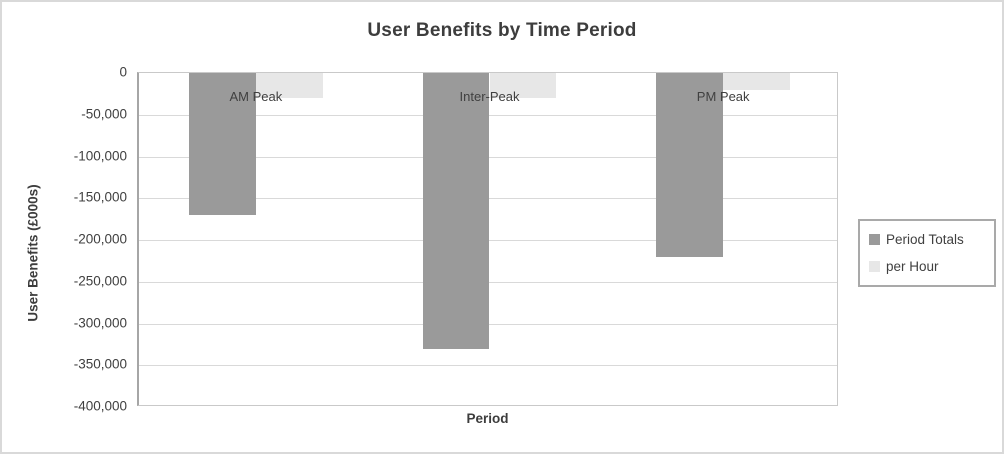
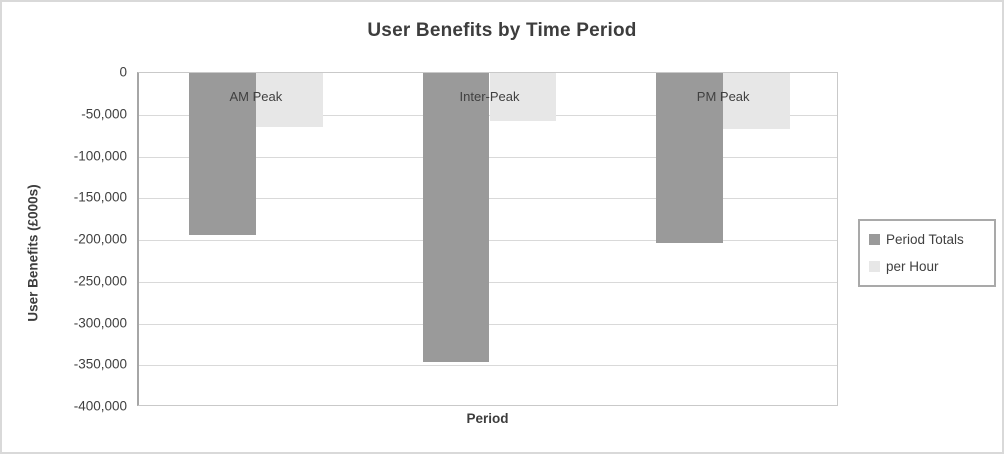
Period Totals/AM Peak: -170000 -> -190000
per Hour/AM Peak: -30000 -> -60000
Period Totals/Inter-Peak: -330000 -> -350000
per Hour/Inter-Peak: -30000 -> -60000
Period Totals/PM Peak: -220000 -> -200000
per Hour/PM Peak: -20000 -> -70000
